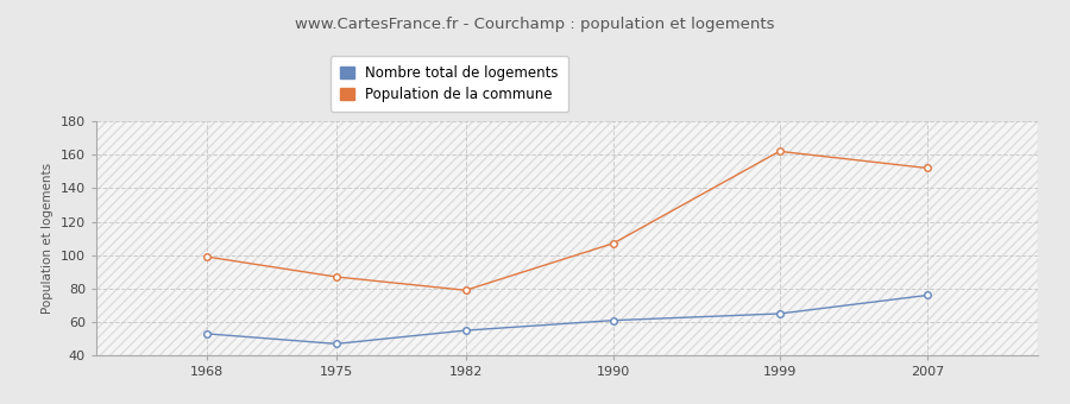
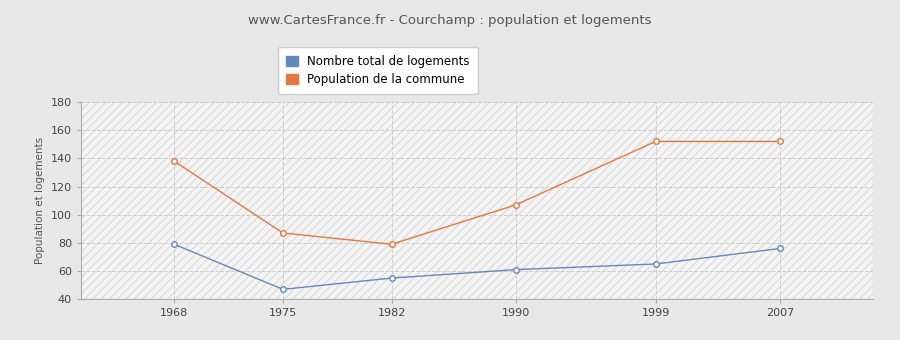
Nombre total de logements/1968: 53 -> 79
Population de la commune/1968: 99 -> 138
Population de la commune/1999: 162 -> 152
